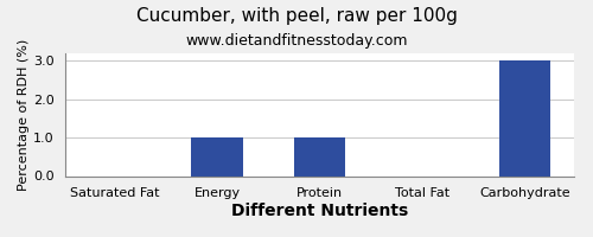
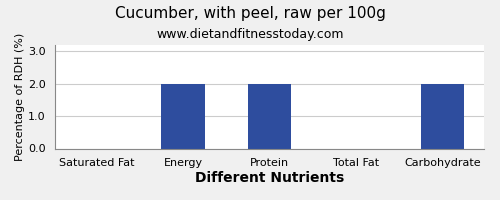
Energy: 1 -> 2
Protein: 1 -> 2
Carbohydrate: 3 -> 2
